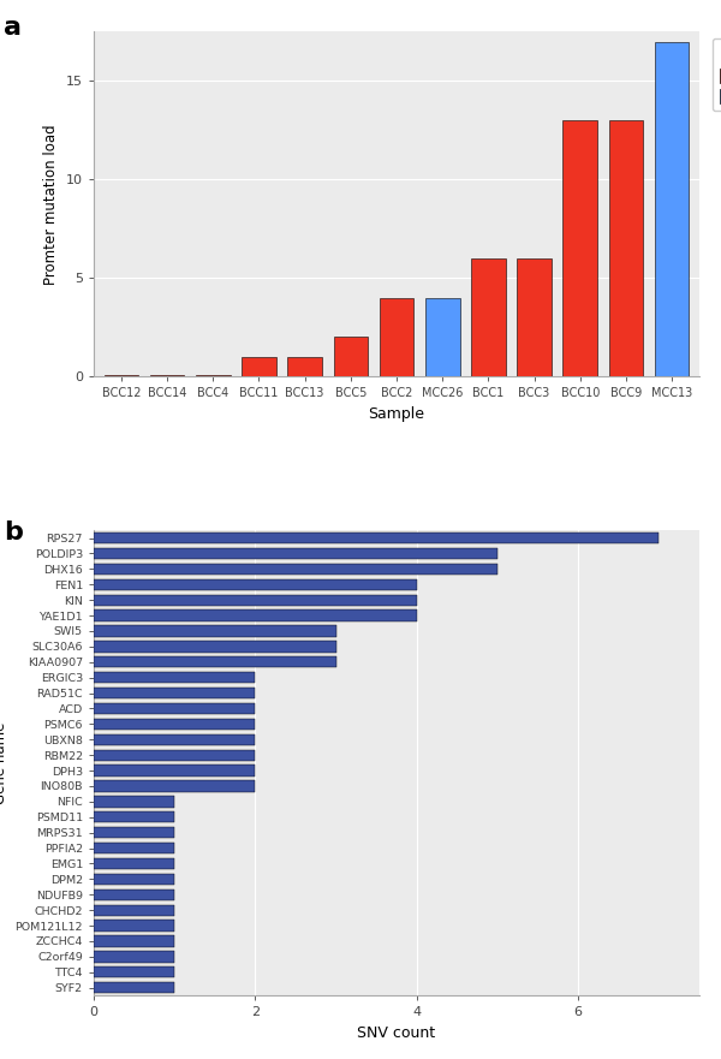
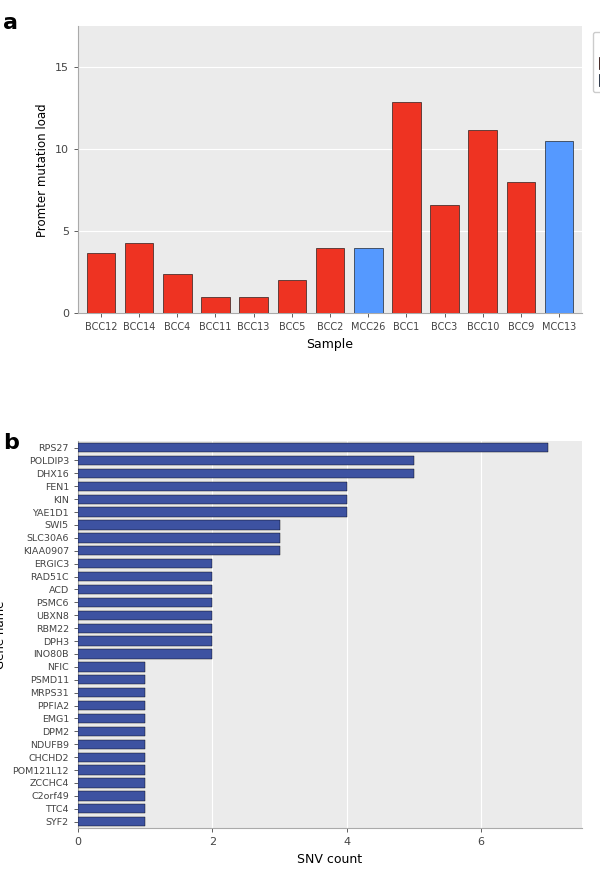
BCC12: 0.1 -> 3.7
BCC14: 0.1 -> 4.3
BCC4: 0.1 -> 2.4
BCC1: 6.0 -> 12.9
BCC3: 6.0 -> 6.6
BCC10: 13.0 -> 11.2
BCC9: 13.0 -> 8.0
MCC13: 17.0 -> 10.5
